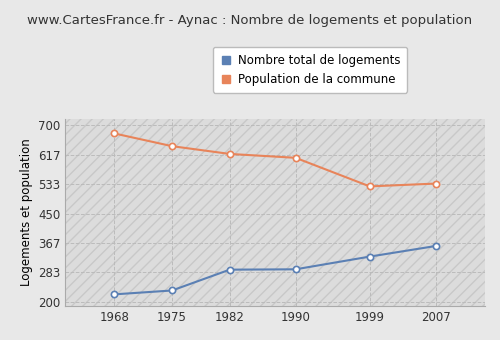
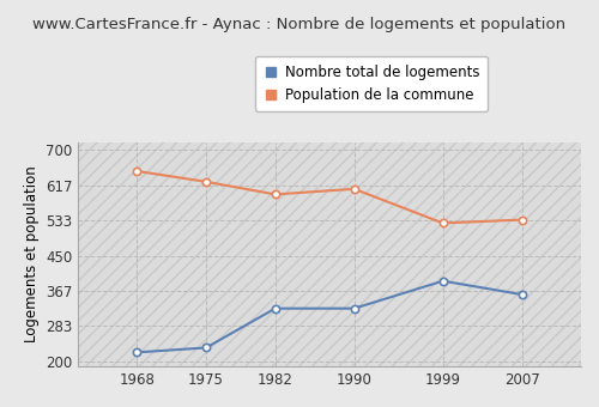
Population de la commune/1968: 677 -> 650
Population de la commune/1975: 641 -> 625
Nombre total de logements/1982: 291 -> 325
Population de la commune/1982: 619 -> 595
Nombre total de logements/1990: 292 -> 325
Nombre total de logements/1999: 328 -> 390
